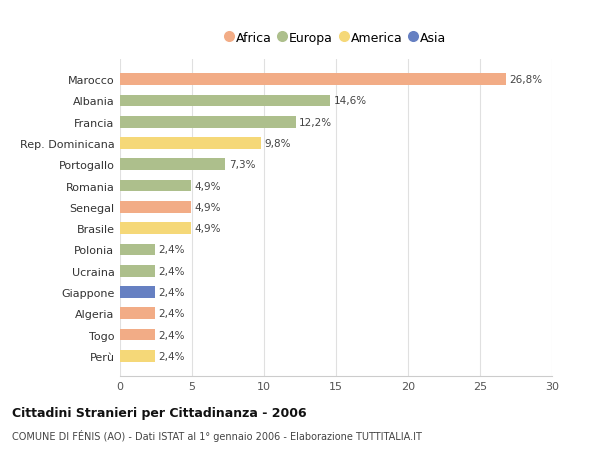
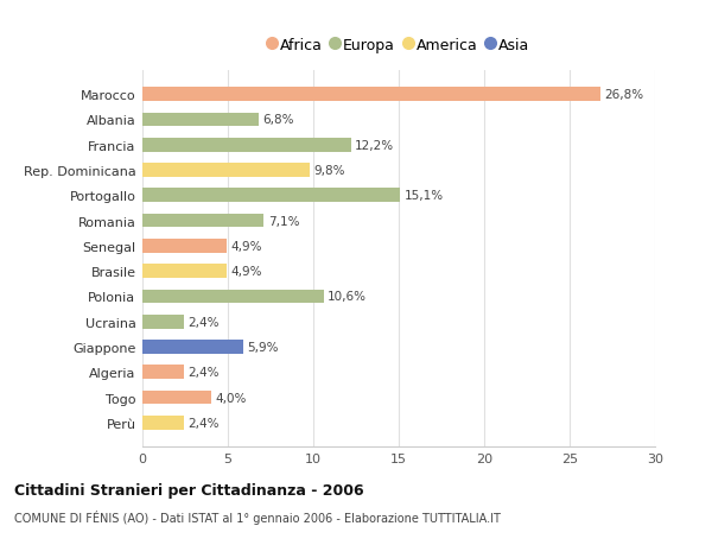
Albania: 14,6% -> 6,8%
Portogallo: 7,3% -> 15,1%
Romania: 4,9% -> 7,1%
Polonia: 2,4% -> 10,6%
Giappone: 2,4% -> 5,9%
Togo: 2,4% -> 4,0%
